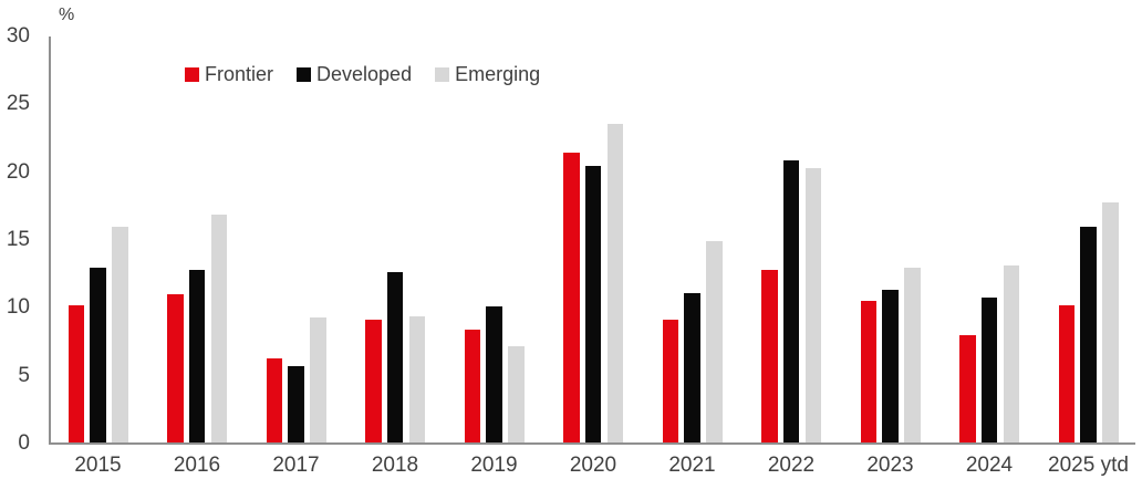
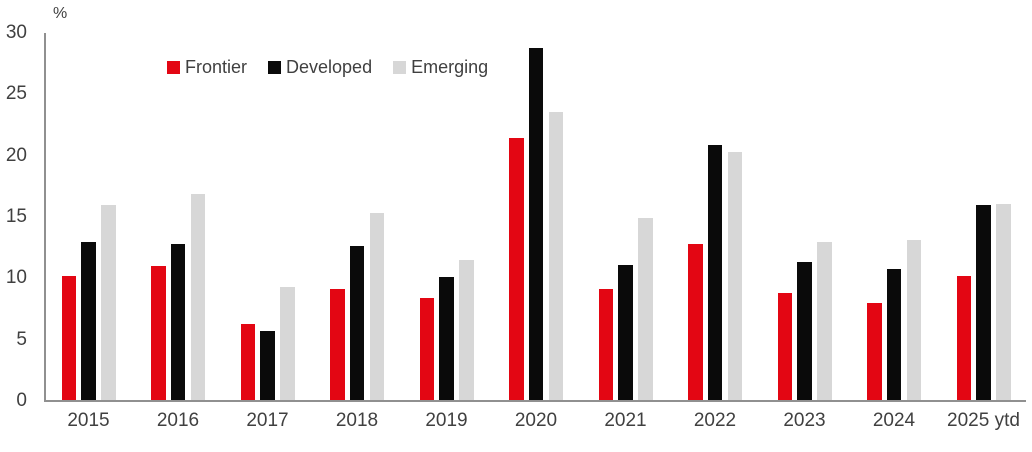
Emerging/2018: 9.4 -> 15.3
Emerging/2019: 7.2 -> 11.5
Developed/2020: 20.5 -> 28.8
Frontier/2023: 10.5 -> 8.8
Emerging/2025 ytd: 17.8 -> 16.1
